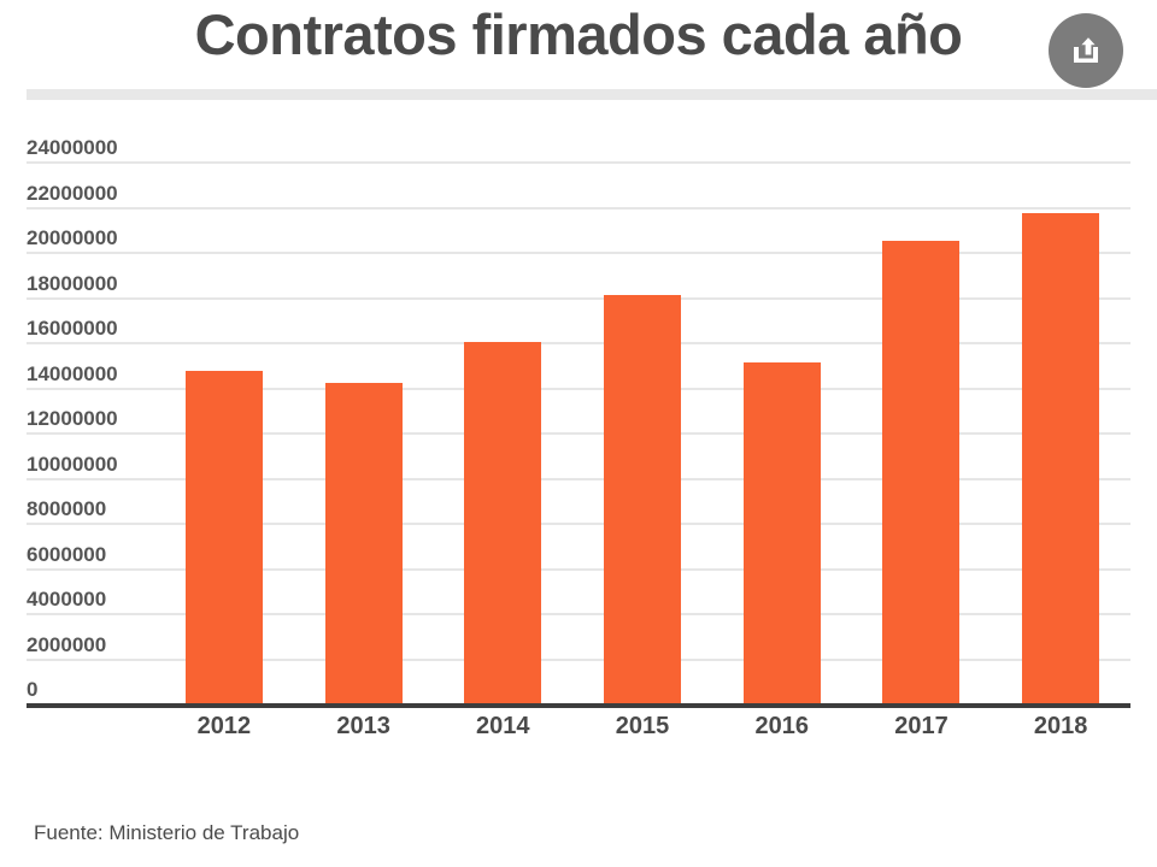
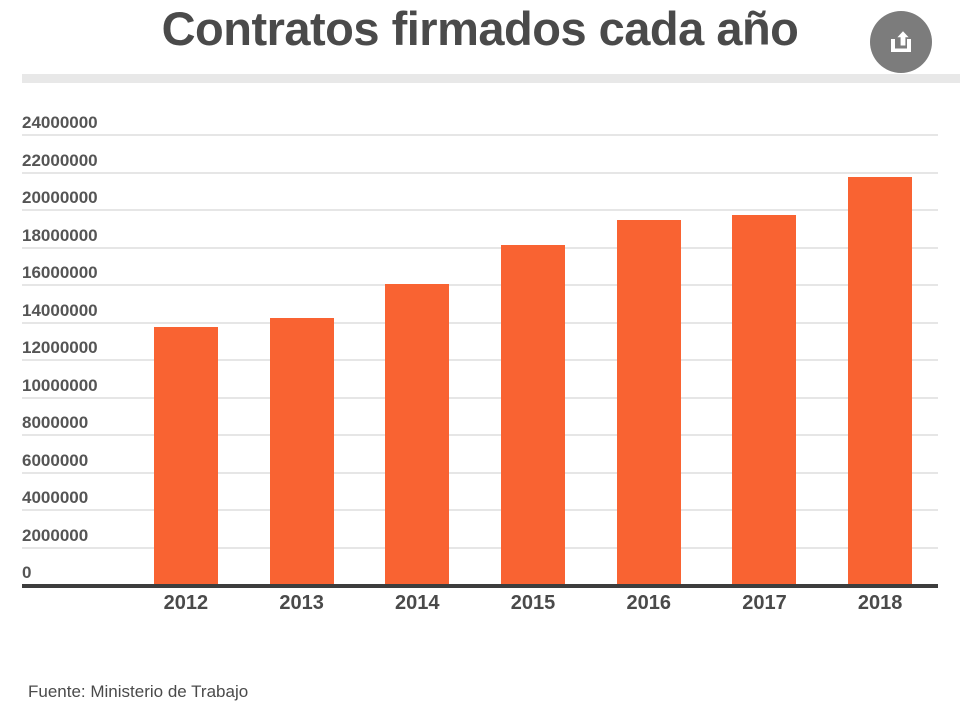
2012: 14700000 -> 13700000
2016: 15100000 -> 19400000
2017: 20500000 -> 19700000
